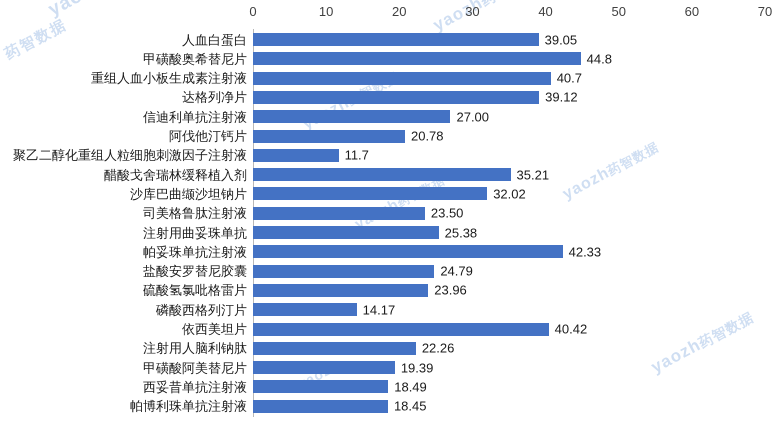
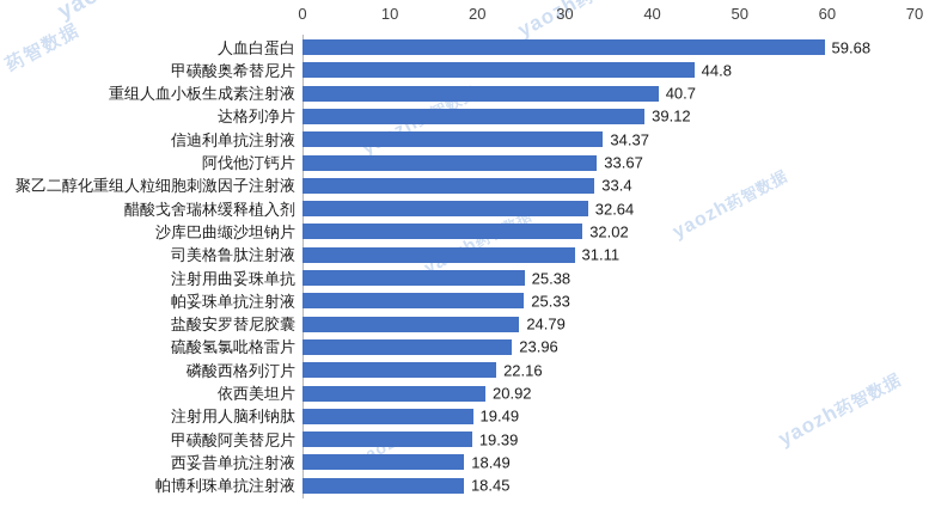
人血白蛋白: 39.05 -> 59.68
信迪利单抗注射液: 27.00 -> 34.37
阿伐他汀钙片: 20.78 -> 33.67
聚乙二醇化重组人粒细胞刺激因子注射液: 11.7 -> 33.4
醋酸戈舍瑞林缓释植入剂: 35.21 -> 32.64
司美格鲁肽注射液: 23.50 -> 31.11
帕妥珠单抗注射液: 42.33 -> 25.33
磷酸西格列汀片: 14.17 -> 22.16
依西美坦片: 40.42 -> 20.92
注射用人脑利钠肽: 22.26 -> 19.49
